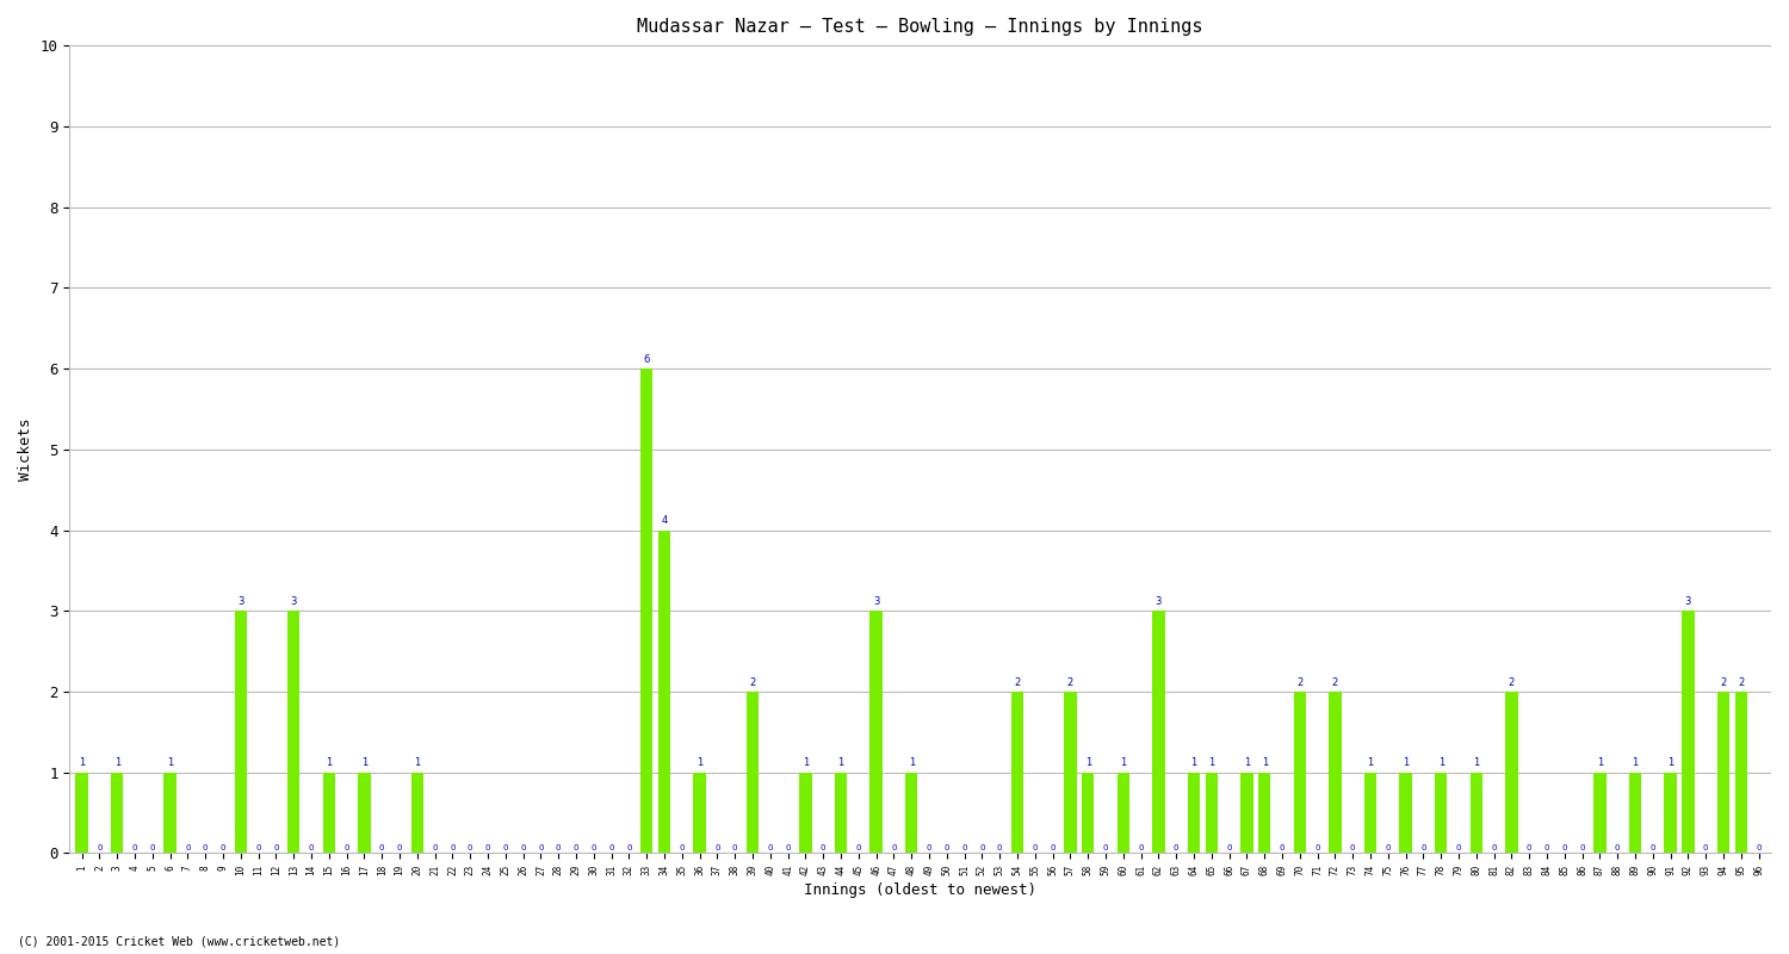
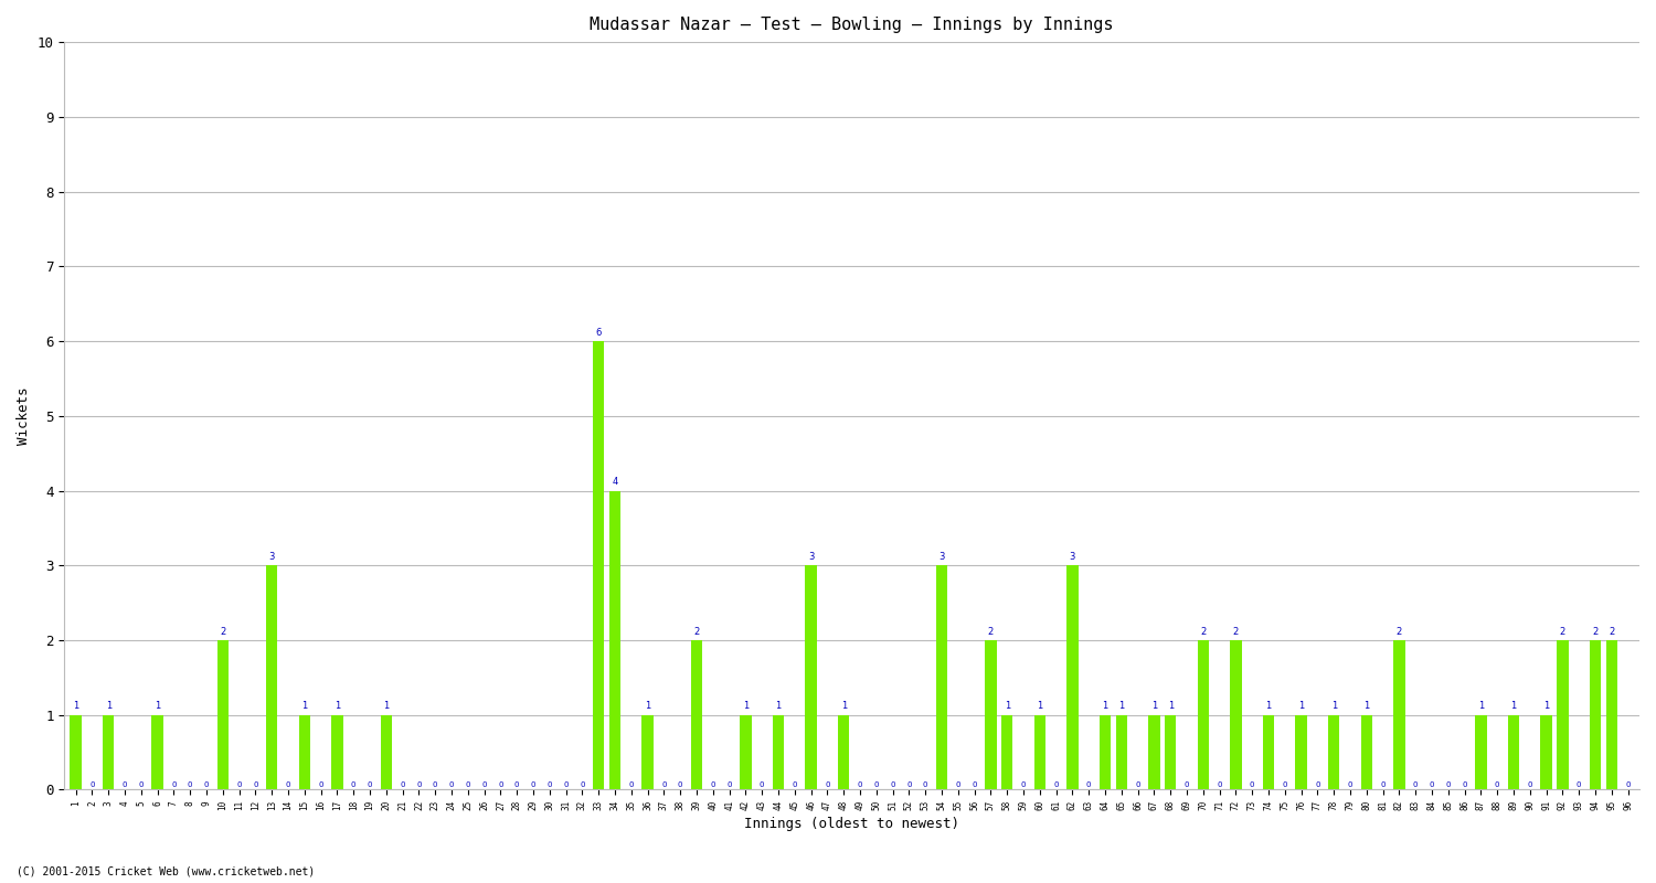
10: 3 -> 2
54: 2 -> 3
92: 3 -> 2
